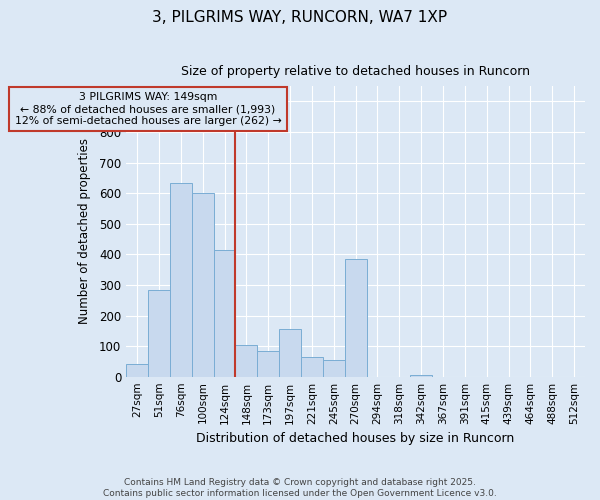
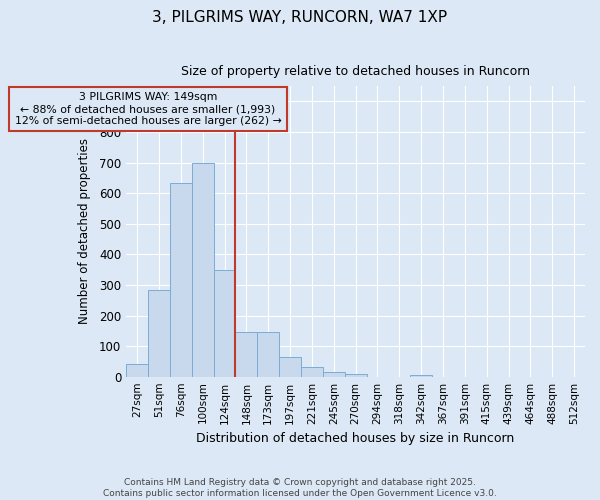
100sqm: 600 -> 700
124sqm: 415 -> 350
148sqm: 105 -> 145
173sqm: 85 -> 145
197sqm: 155 -> 65
221sqm: 65 -> 32
245sqm: 55 -> 15
270sqm: 385 -> 10
